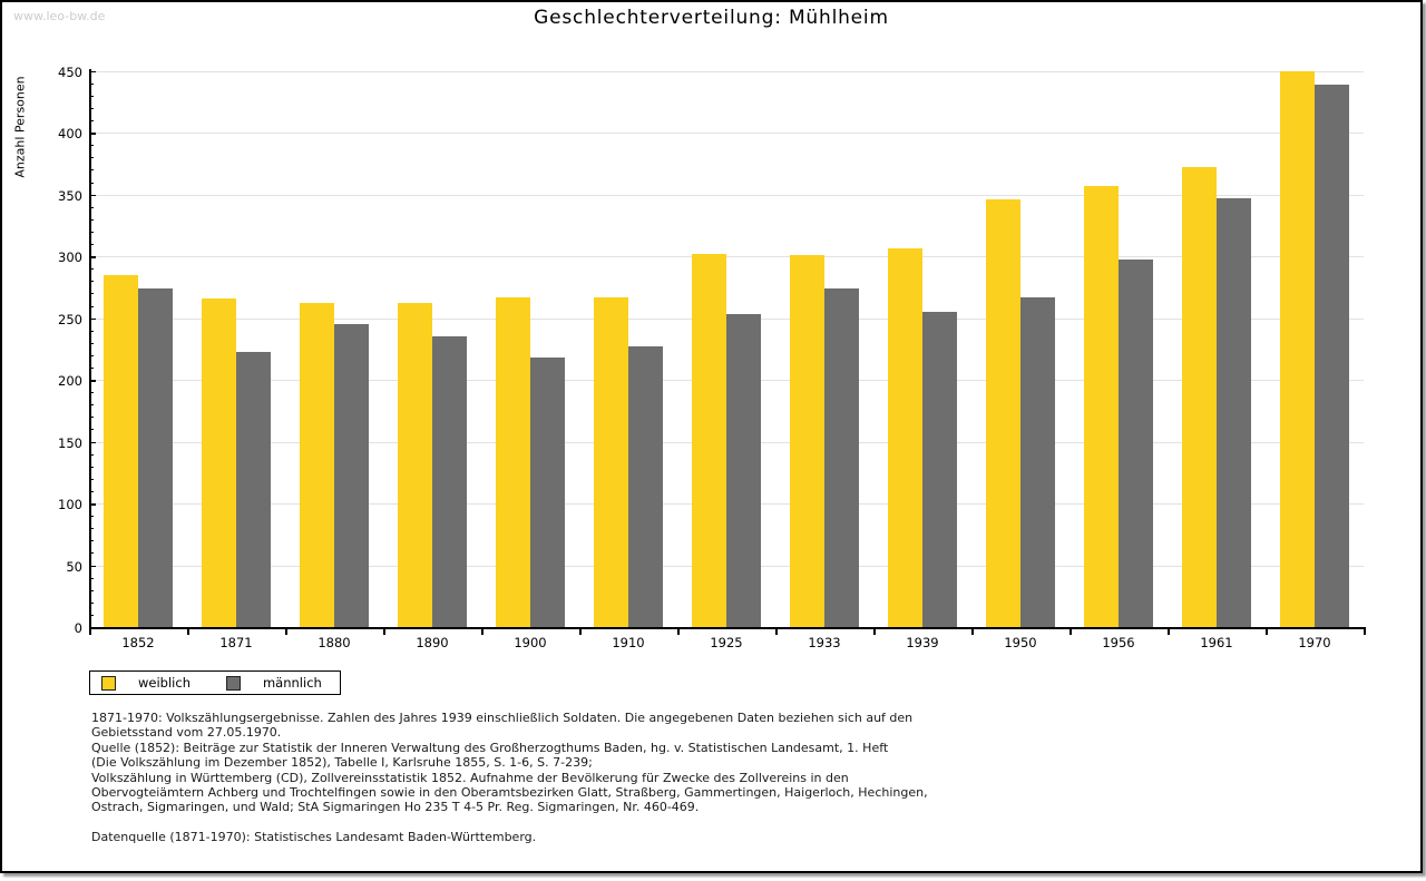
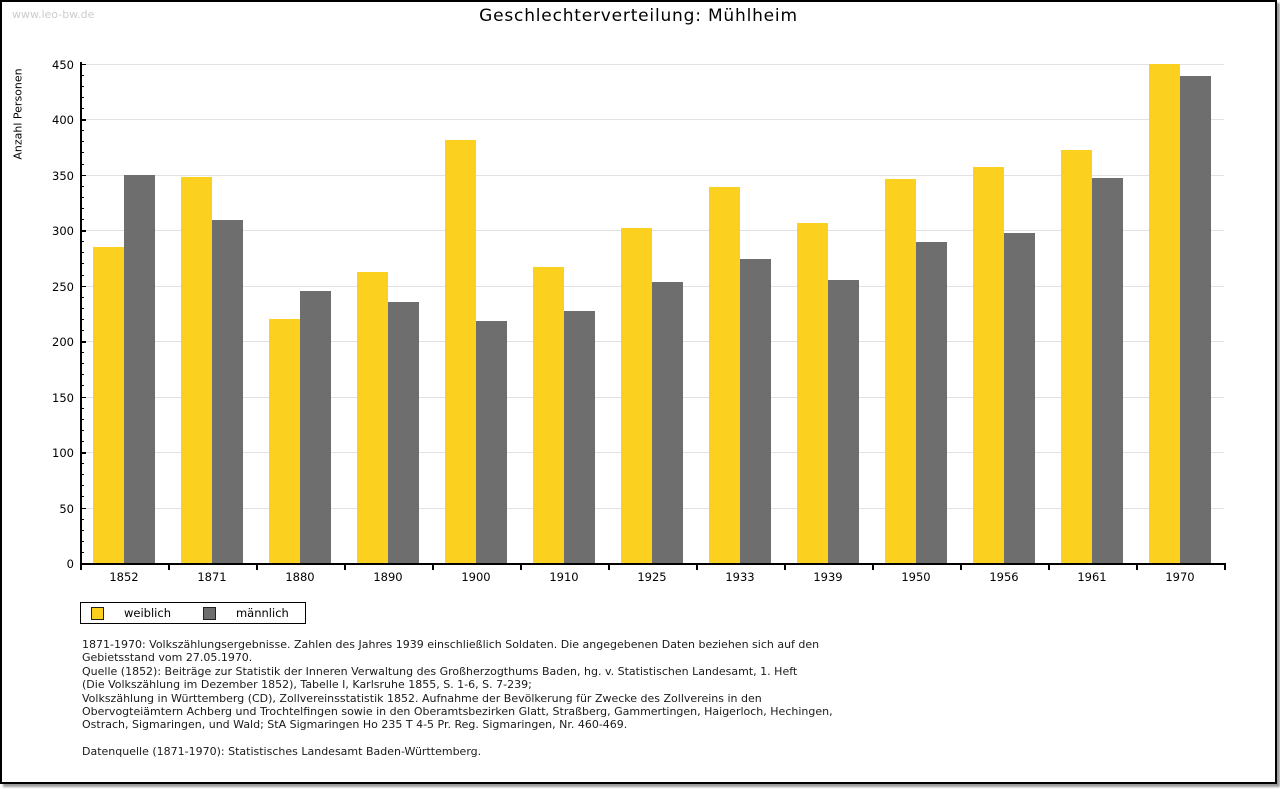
männlich/1852: 274 -> 350
weiblich/1871: 266 -> 348
männlich/1871: 223 -> 309
weiblich/1880: 262 -> 220
weiblich/1900: 267 -> 381
weiblich/1933: 301 -> 339
männlich/1950: 267 -> 289
